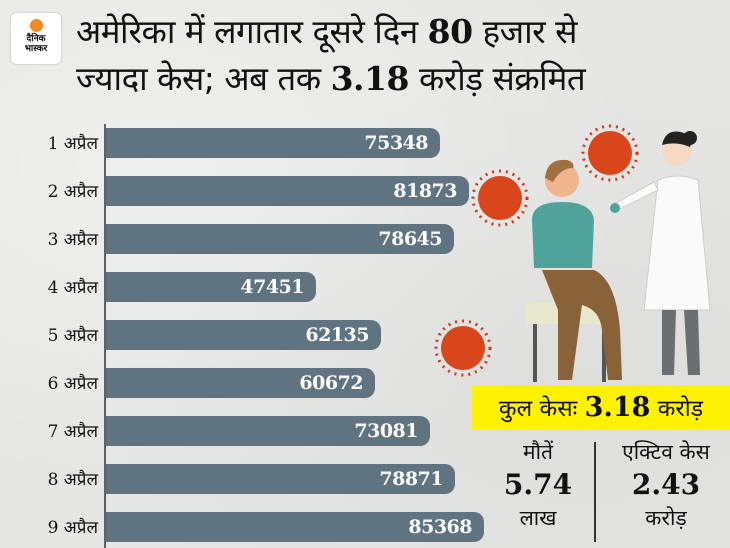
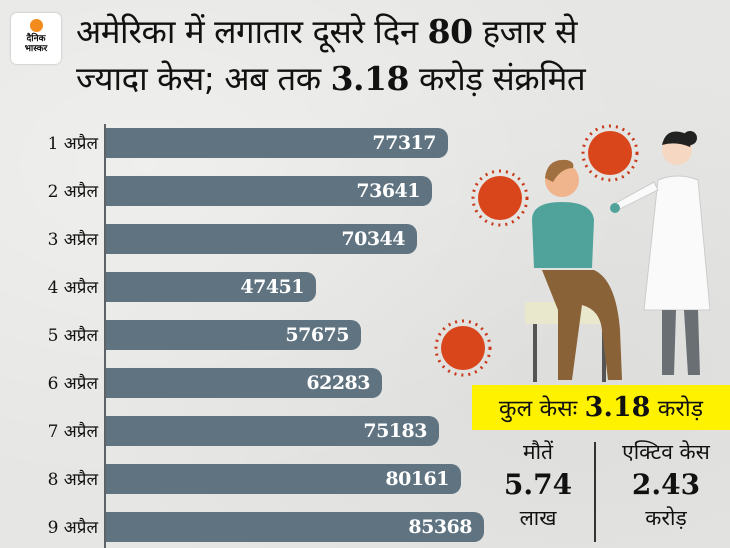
1 अप्रैल: 75348 -> 77317
2 अप्रैल: 81873 -> 73641
3 अप्रैल: 78645 -> 70344
5 अप्रैल: 62135 -> 57675
6 अप्रैल: 60672 -> 62283
7 अप्रैल: 73081 -> 75183
8 अप्रैल: 78871 -> 80161
